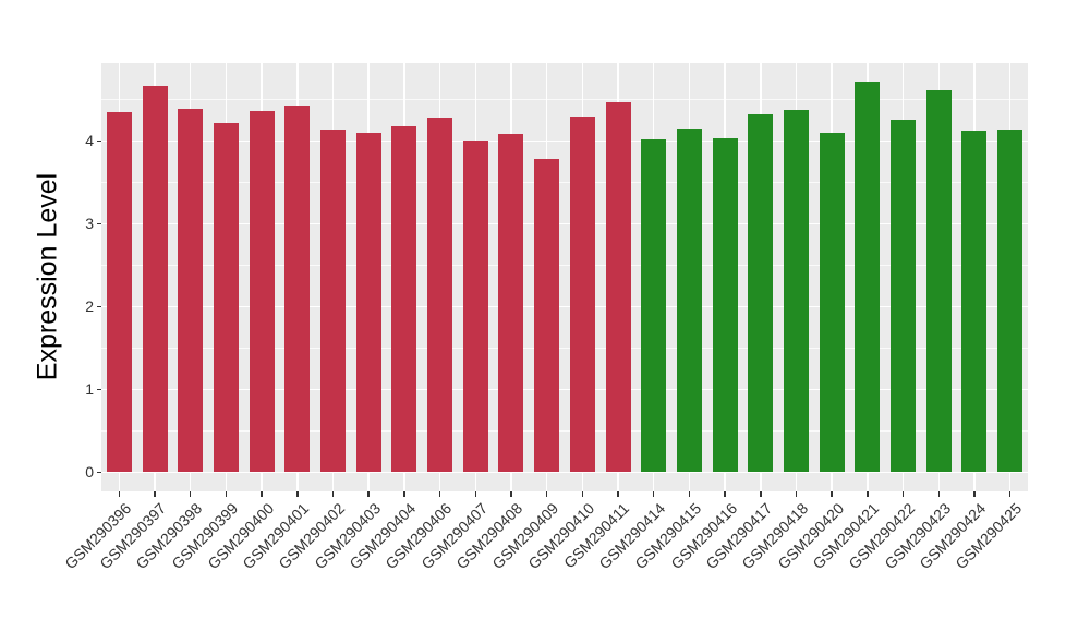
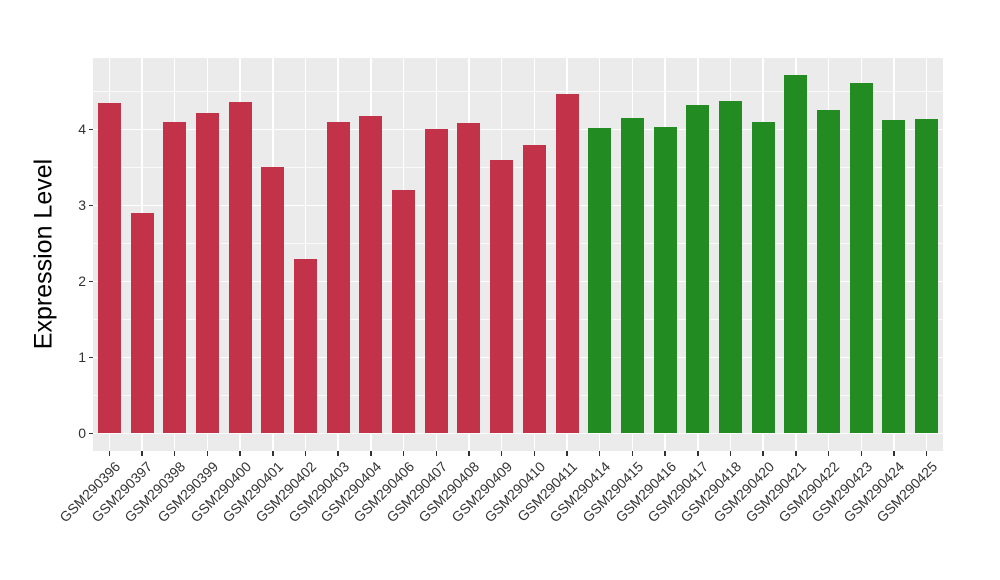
GSM290397: 4.7 -> 2.9
GSM290398: 4.4 -> 4.1
GSM290401: 4.4 -> 3.5
GSM290402: 4.1 -> 2.3
GSM290406: 4.3 -> 3.2
GSM290409: 3.8 -> 3.6
GSM290410: 4.3 -> 3.8
